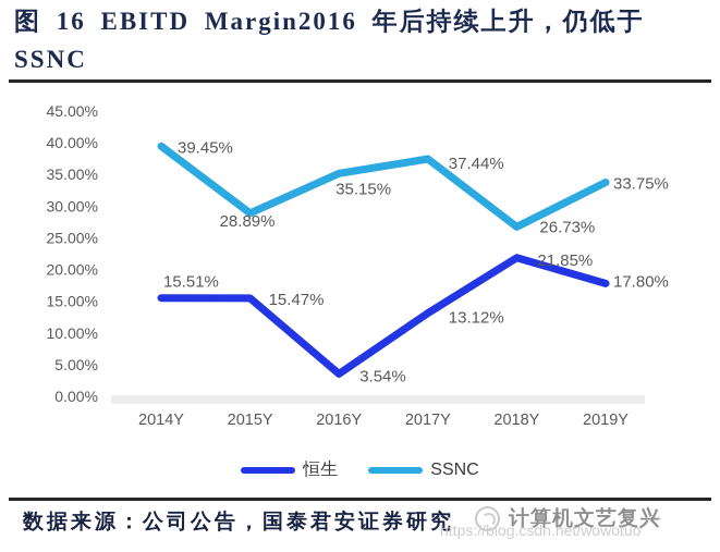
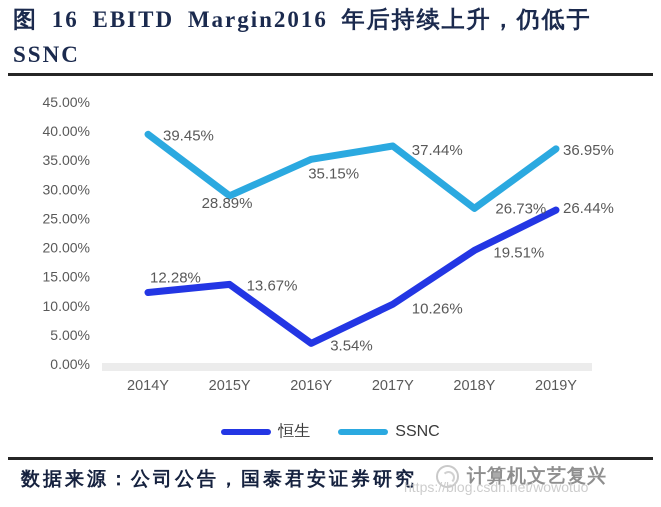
恒生/2014Y: 15.51% -> 12.28%
恒生/2015Y: 15.47% -> 13.67%
恒生/2017Y: 13.12% -> 10.26%
恒生/2018Y: 21.85% -> 19.51%
恒生/2019Y: 17.80% -> 26.44%
SSNC/2019Y: 33.75% -> 36.95%
